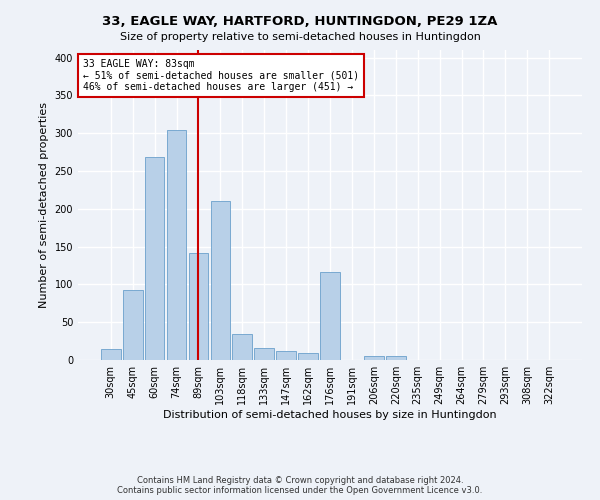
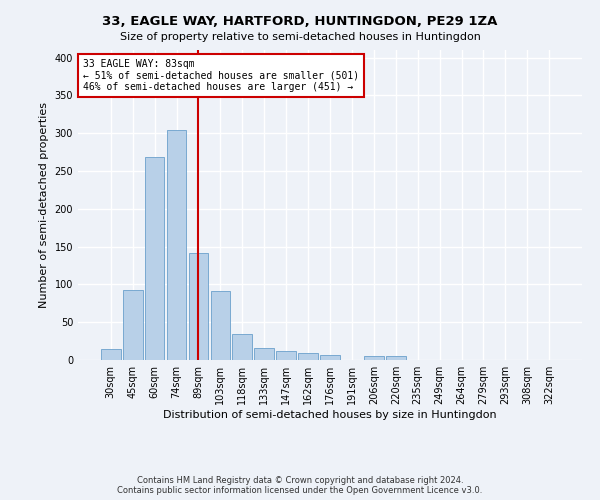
103sqm: 210 -> 91
176sqm: 116 -> 6
